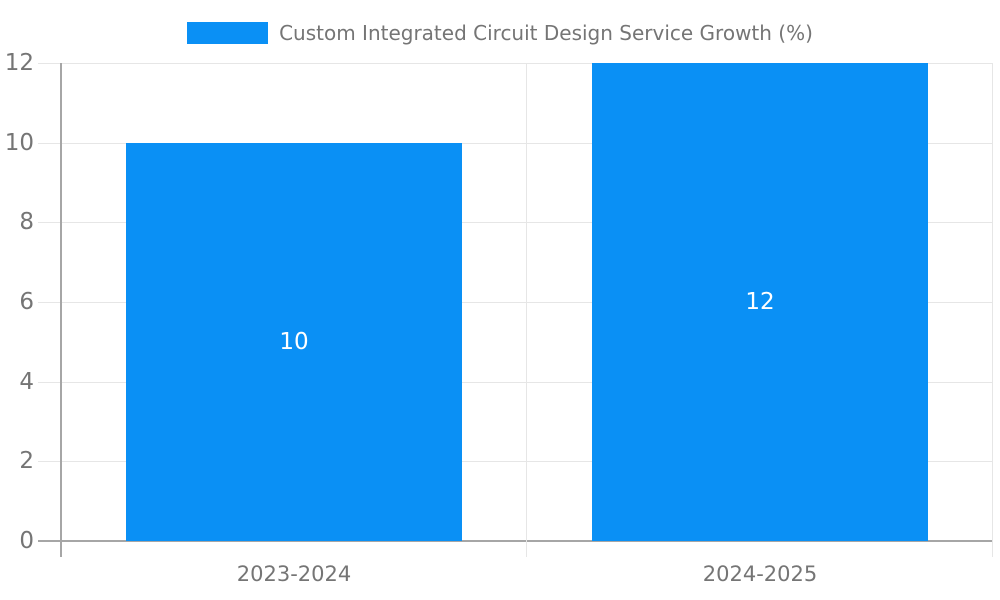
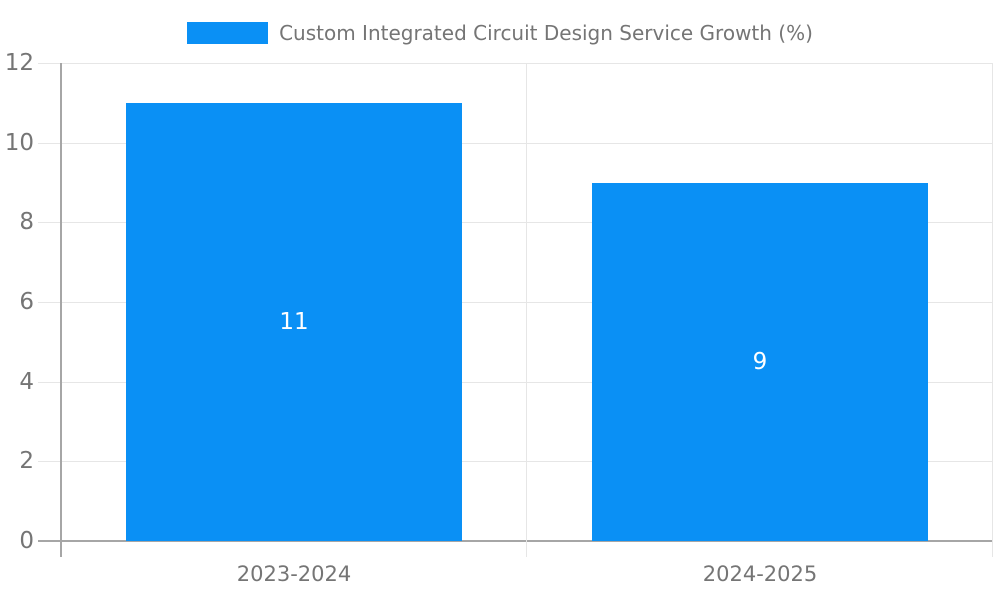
2023-2024: 10 -> 11
2024-2025: 12 -> 9
